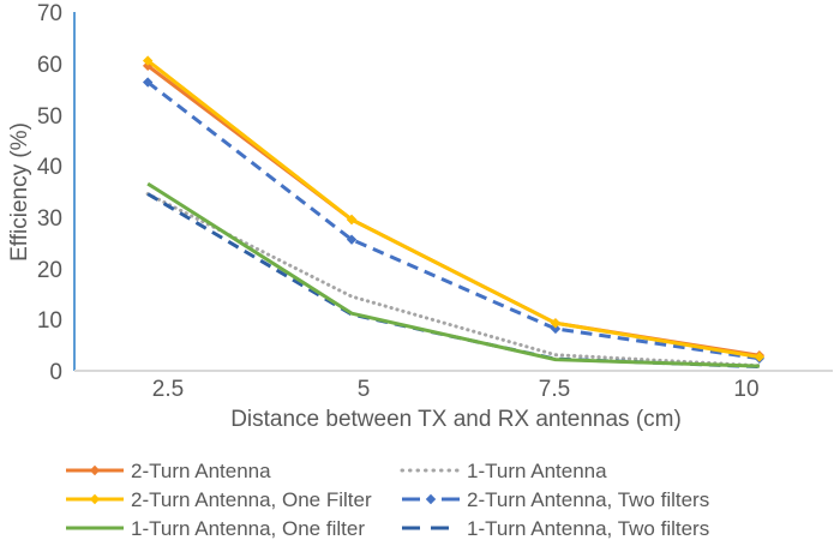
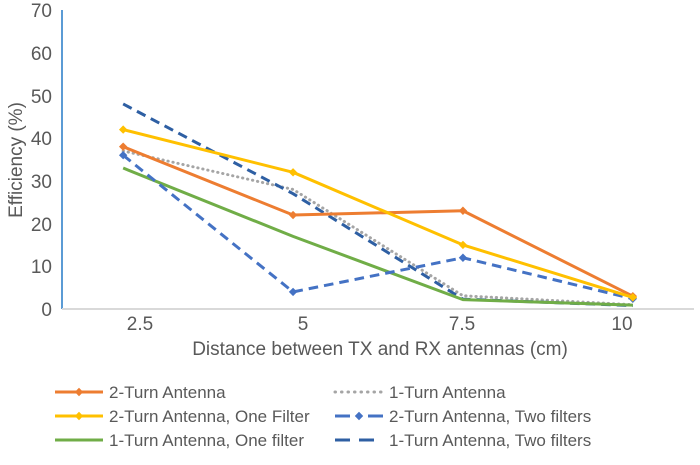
2-Turn Antenna/2.5: 60 -> 38
1-Turn Antenna/2.5: 34 -> 37
2-Turn Antenna, One Filter/2.5: 60 -> 42
2-Turn Antenna, Two filters/2.5: 56 -> 36
1-Turn Antenna, One filter/2.5: 36 -> 33
1-Turn Antenna, Two filters/2.5: 34 -> 48
2-Turn Antenna/5: 30 -> 22
1-Turn Antenna/5: 14 -> 28
2-Turn Antenna, One Filter/5: 30 -> 32
2-Turn Antenna, Two filters/5: 26 -> 4
1-Turn Antenna, One filter/5: 11 -> 17
1-Turn Antenna, Two filters/5: 11 -> 27
2-Turn Antenna/7.5: 9 -> 23
2-Turn Antenna, One Filter/7.5: 9 -> 15
2-Turn Antenna, Two filters/7.5: 8 -> 12
